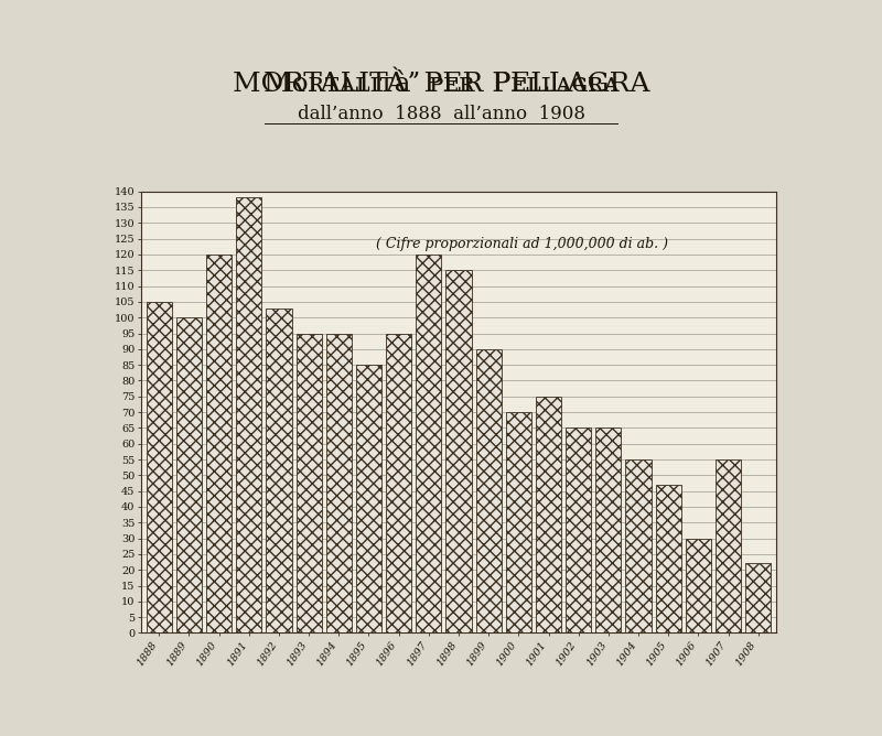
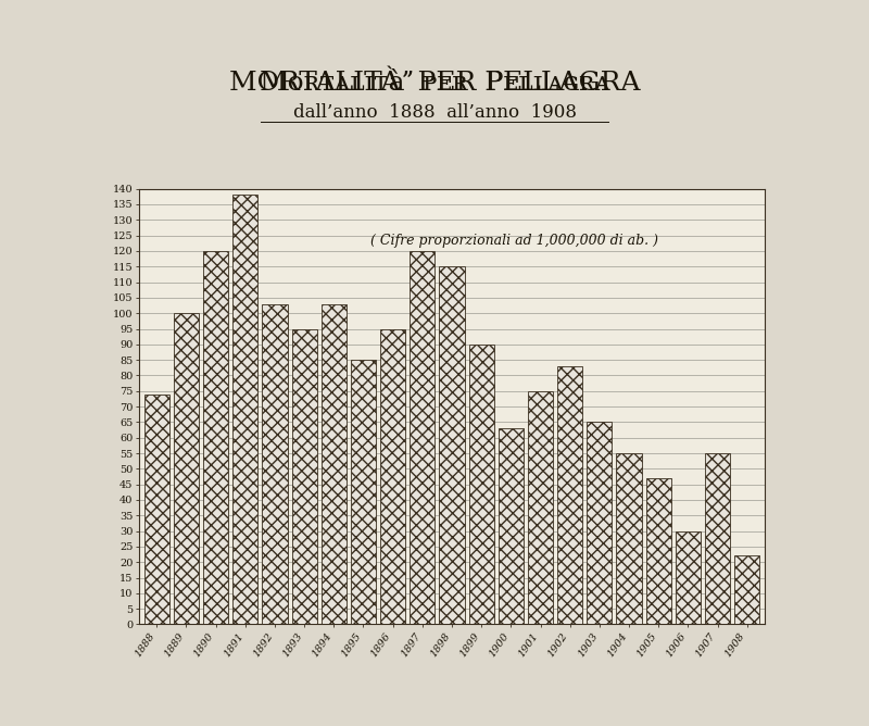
1888: 105 -> 74
1894: 95 -> 103
1900: 70 -> 63
1902: 65 -> 83
